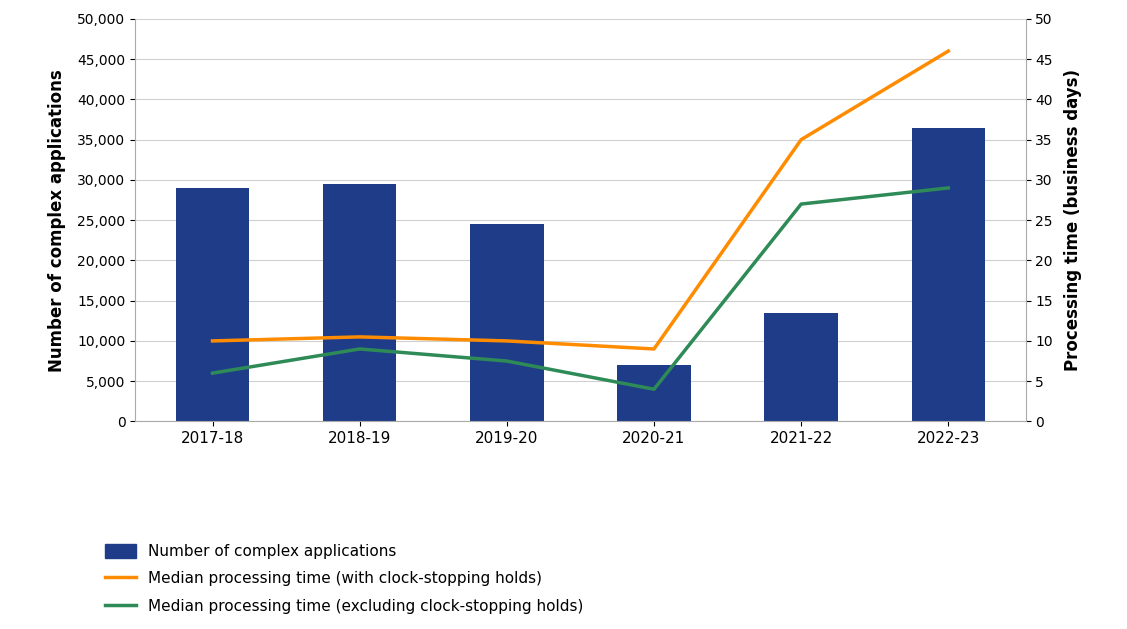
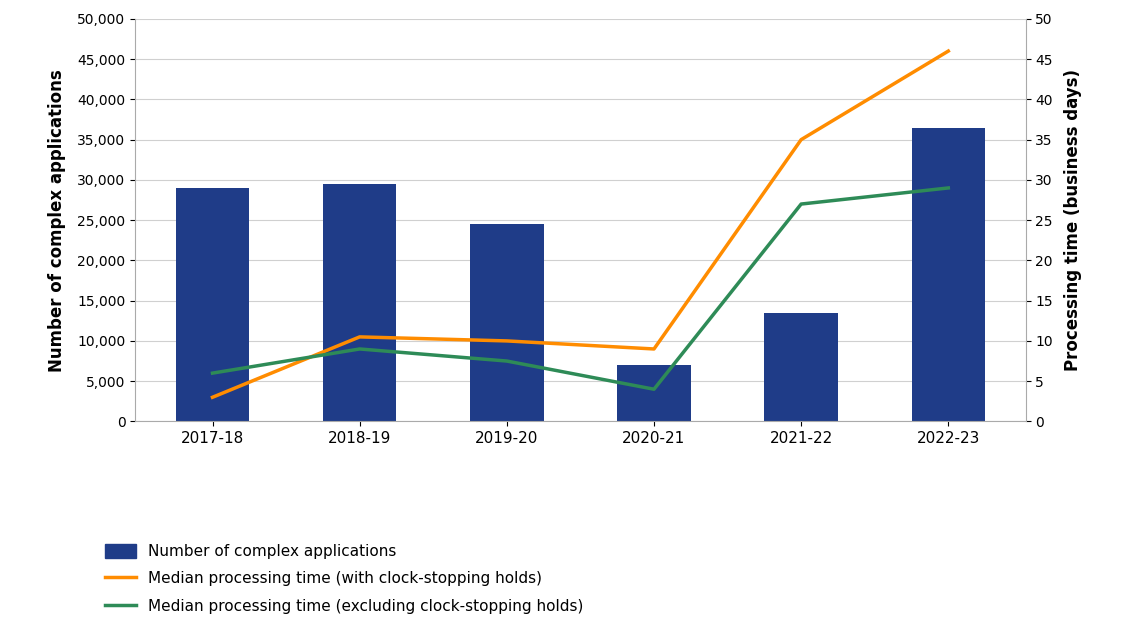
Median processing time (with clock-stopping holds)/2017-18: 10.0 -> 3.0
